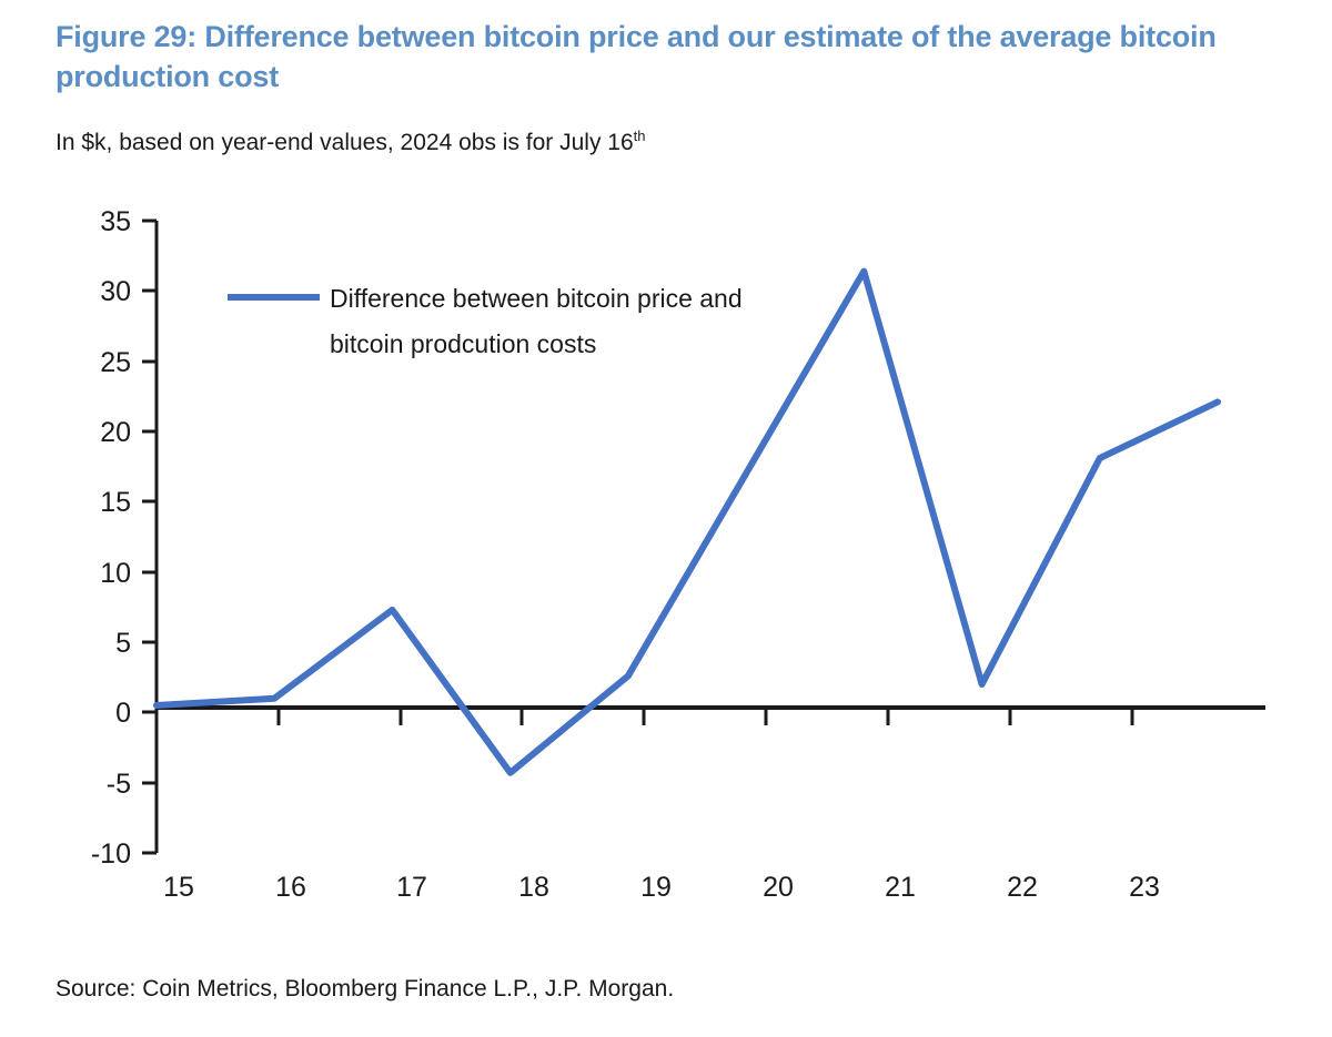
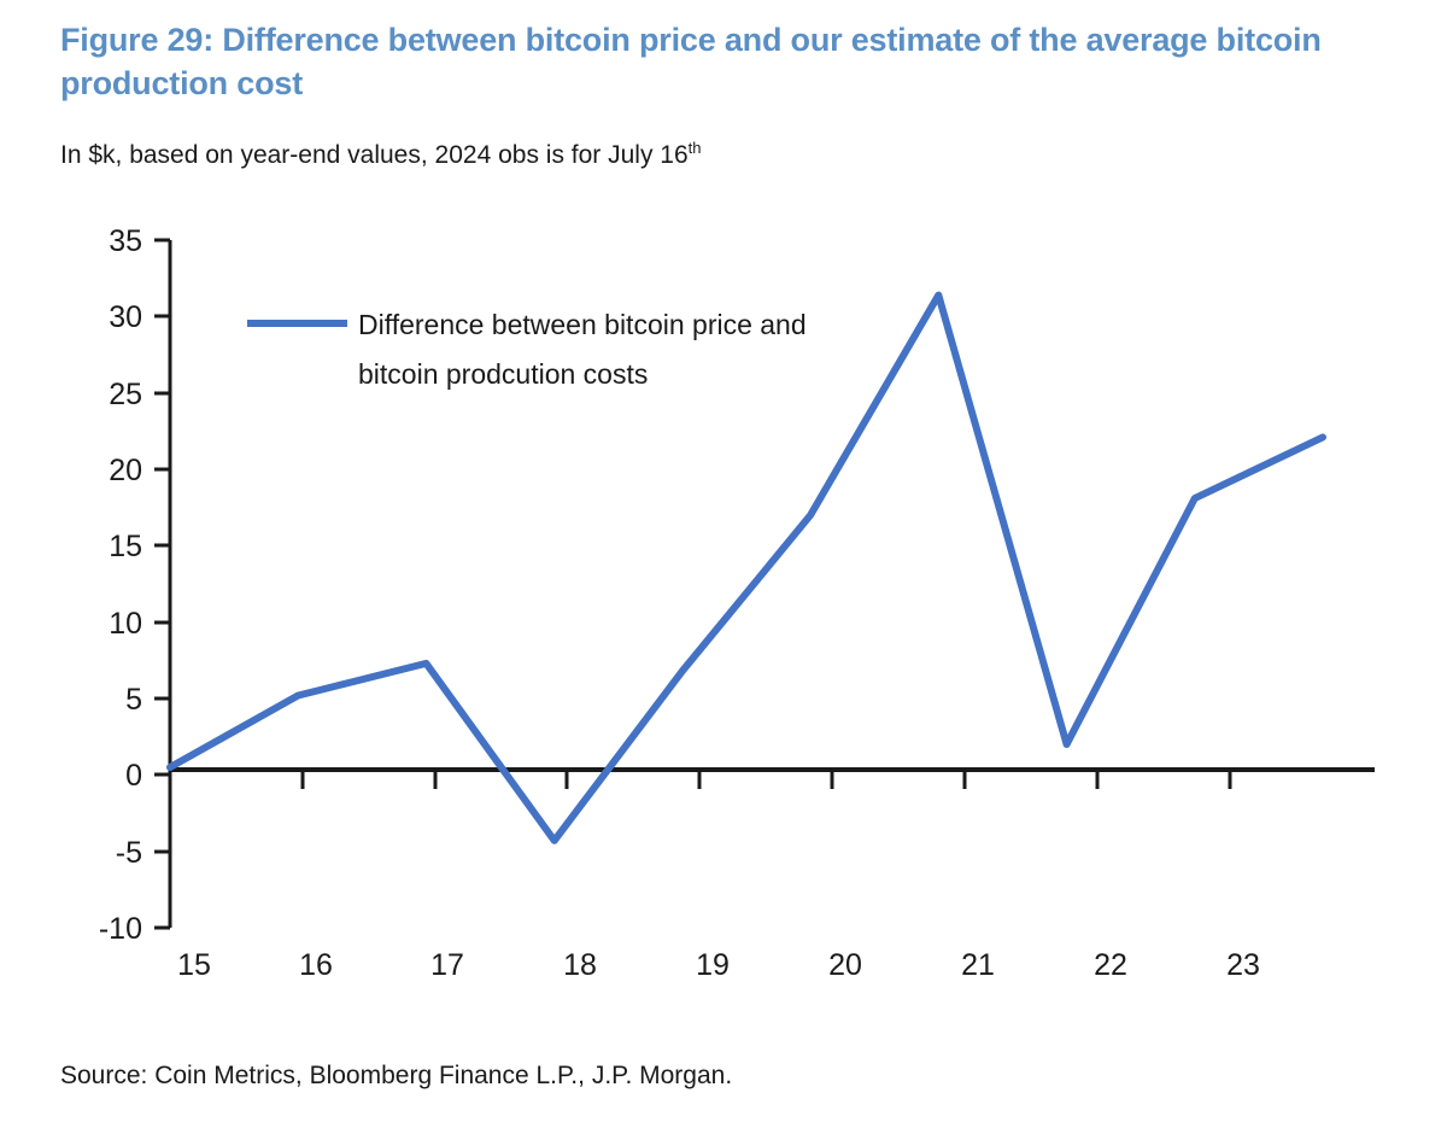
16: 1.0 -> 5.2
19: 2.6 -> 6.8
